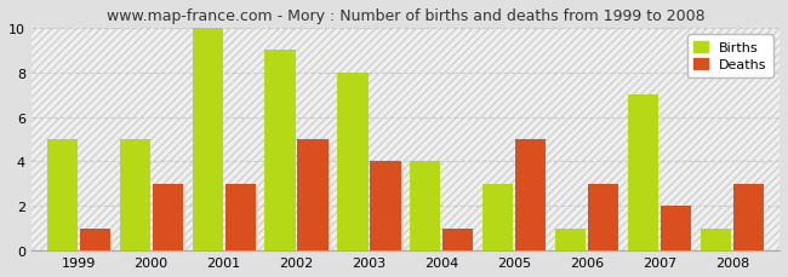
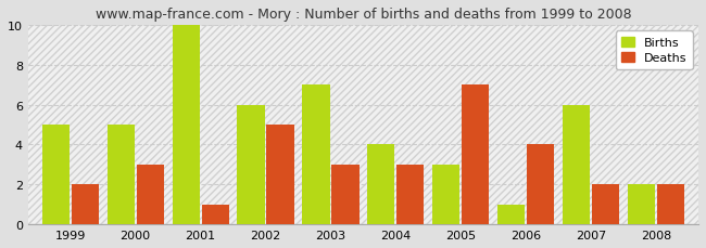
Deaths/1999: 1 -> 2
Deaths/2001: 3 -> 1
Births/2002: 9 -> 6
Births/2003: 8 -> 7
Deaths/2003: 4 -> 3
Deaths/2004: 1 -> 3
Deaths/2005: 5 -> 7
Deaths/2006: 3 -> 4
Births/2007: 7 -> 6
Births/2008: 1 -> 2
Deaths/2008: 3 -> 2
